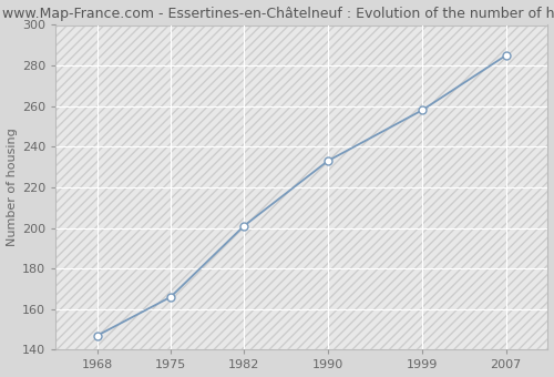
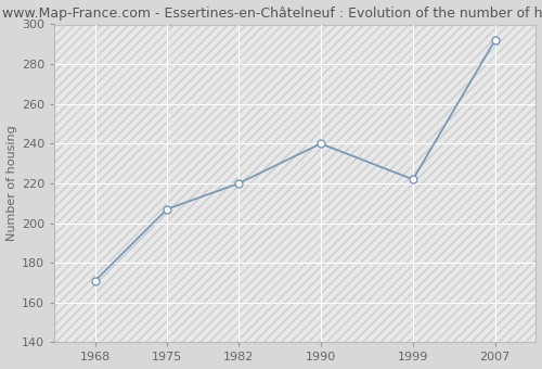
1968: 147 -> 171
1975: 166 -> 207
1982: 201 -> 220
1990: 233 -> 240
1999: 258 -> 222
2007: 285 -> 292
